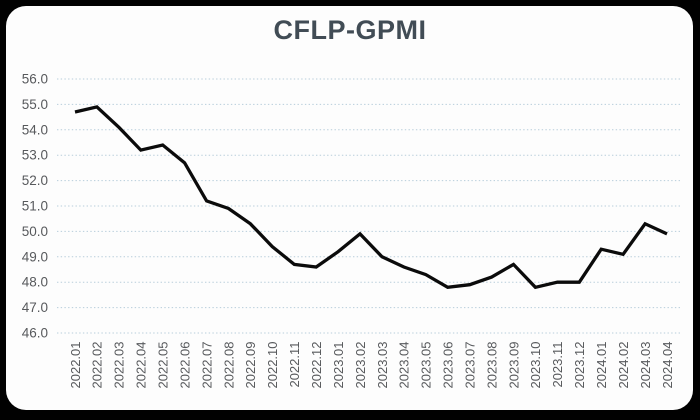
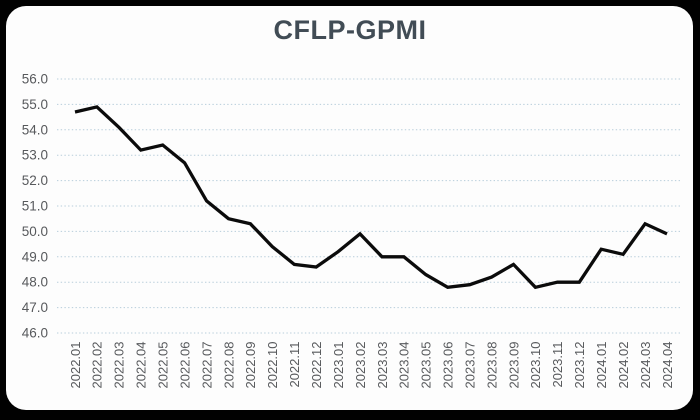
2022.08: 50.9 -> 50.5
2023.04: 48.6 -> 49.0
